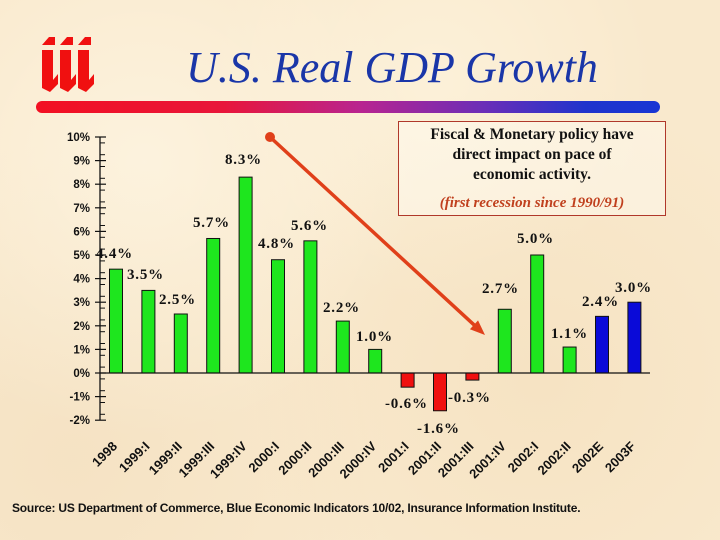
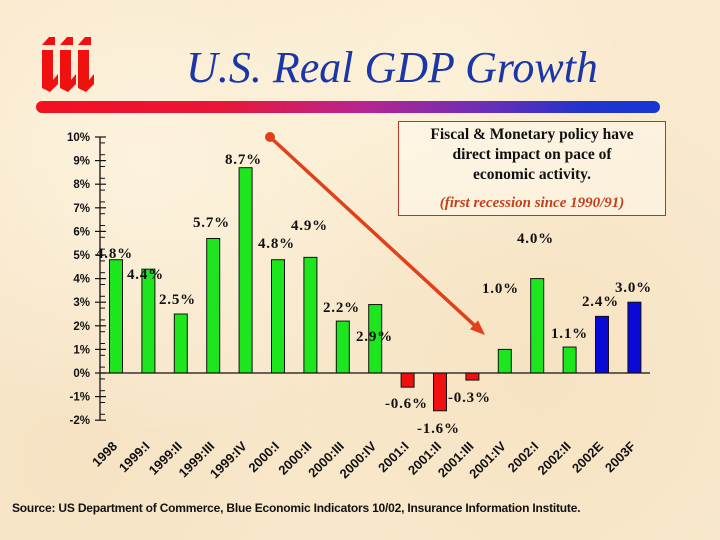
1998: 4.4% -> 4.8%
1999:I: 3.5% -> 4.4%
1999:IV: 8.3% -> 8.7%
2000:II: 5.6% -> 4.9%
2000:IV: 1.0% -> 2.9%
2001:IV: 2.7% -> 1.0%
2002:I: 5.0% -> 4.0%
